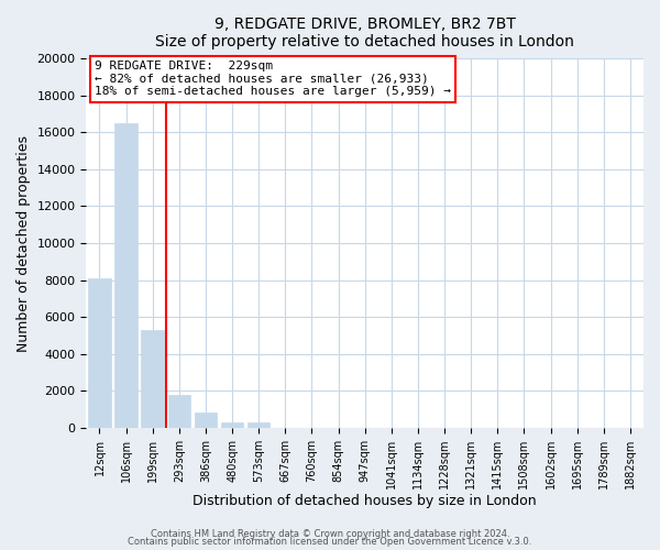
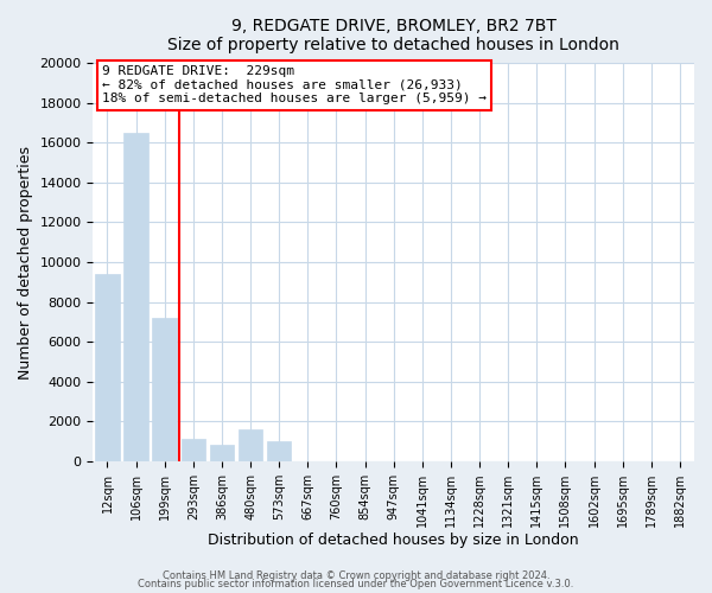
12sqm: 8100 -> 9400
199sqm: 5300 -> 7200
293sqm: 1800 -> 1100
480sqm: 300 -> 1600
573sqm: 300 -> 1000
